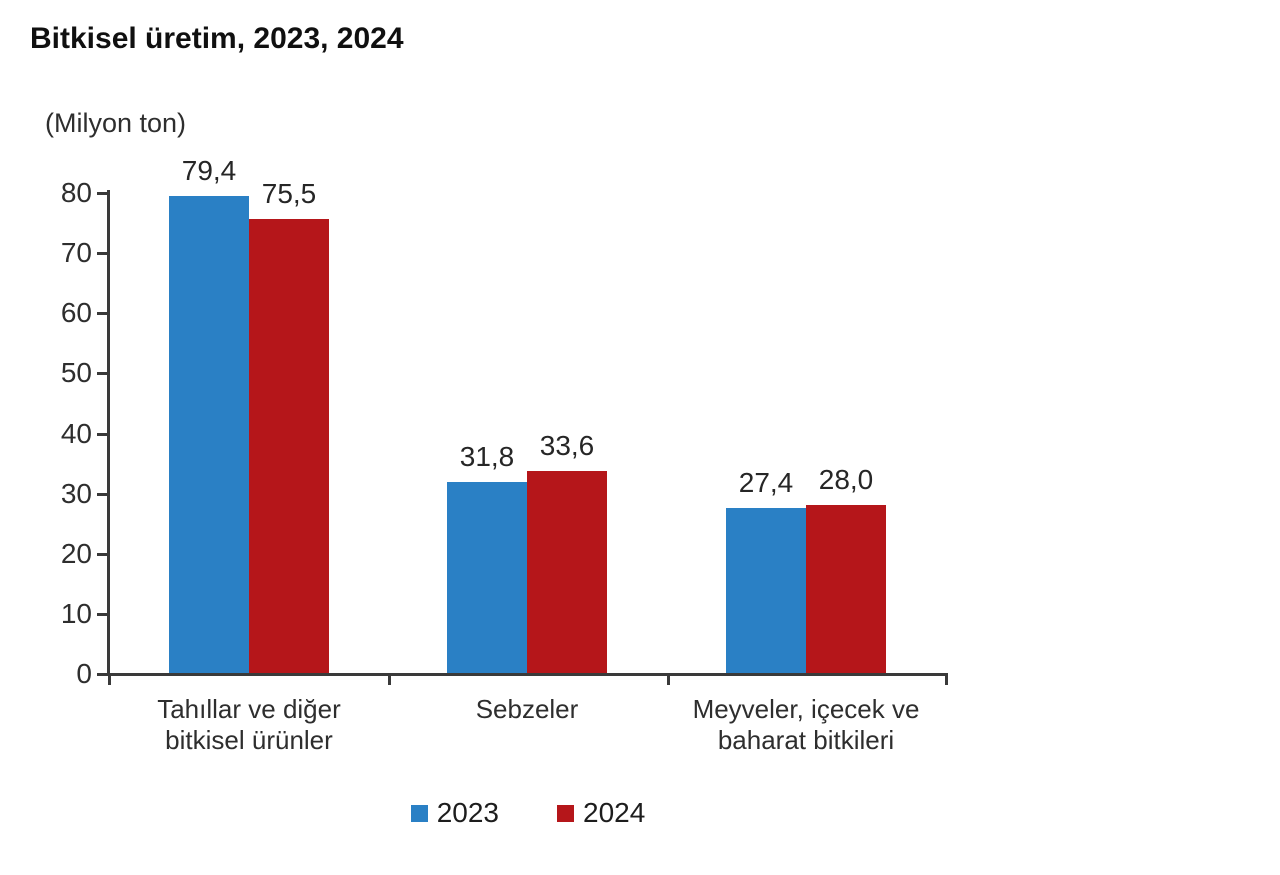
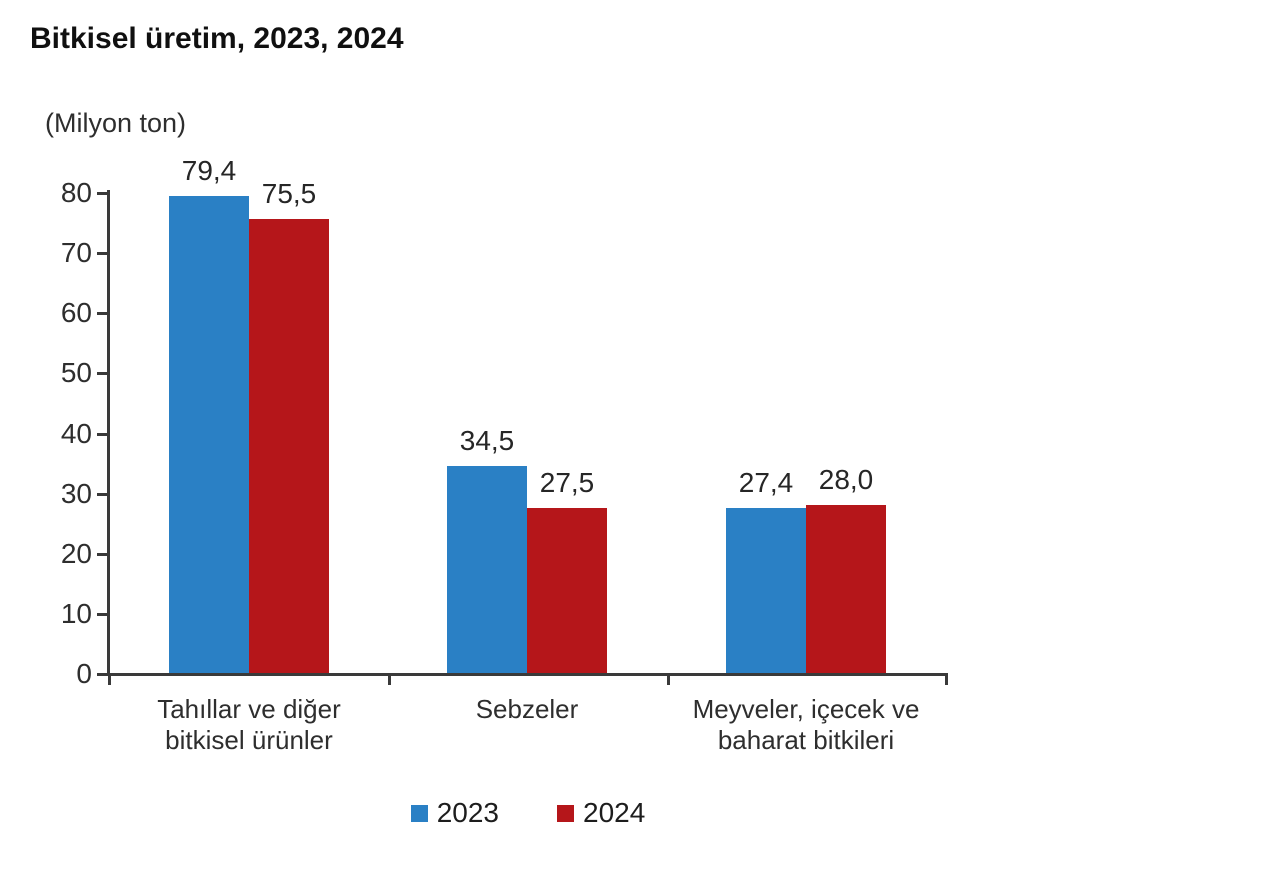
2023/Sebzeler: 31,8 -> 34,5
2024/Sebzeler: 33,6 -> 27,5
